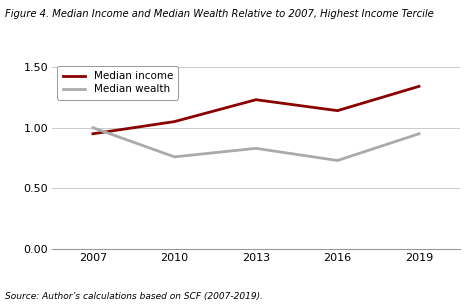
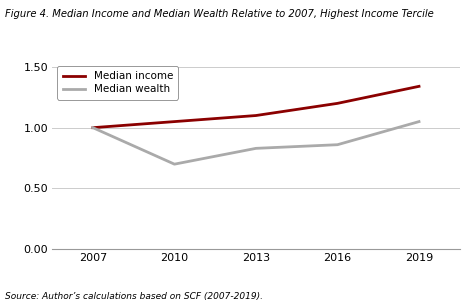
Median income/2007: 0.95 -> 1.00
Median wealth/2010: 0.76 -> 0.70
Median income/2013: 1.23 -> 1.10
Median income/2016: 1.14 -> 1.20
Median wealth/2016: 0.73 -> 0.86
Median wealth/2019: 0.95 -> 1.05
